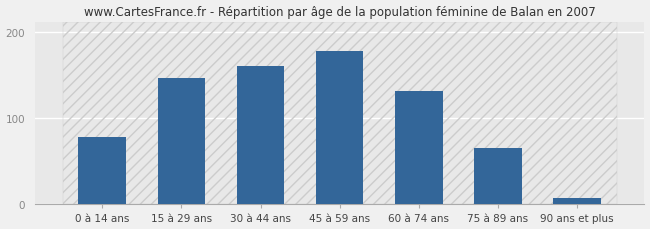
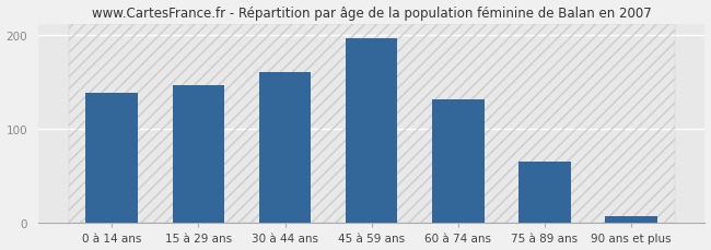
0 à 14 ans: 78 -> 138
45 à 59 ans: 178 -> 196
